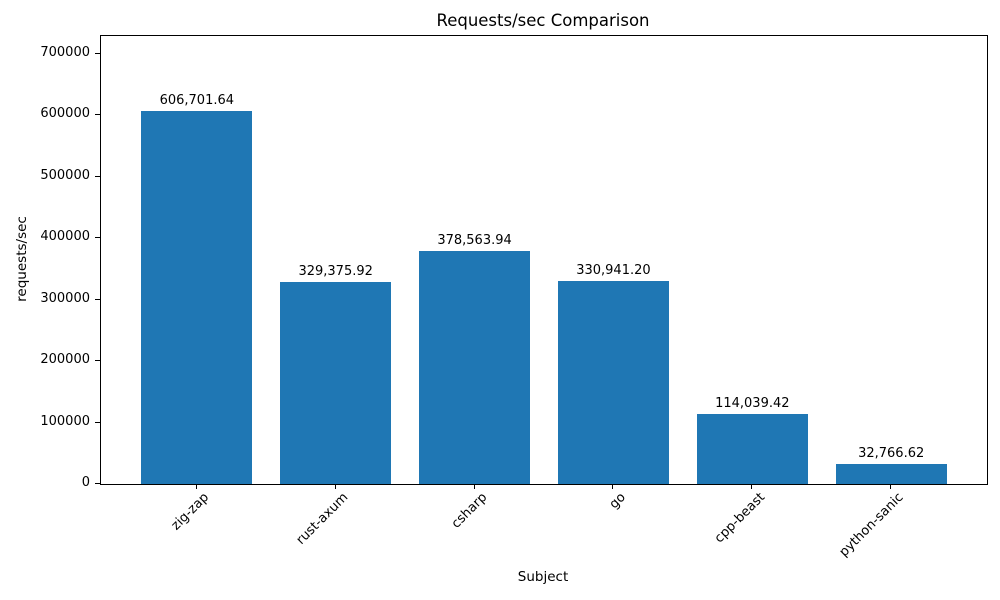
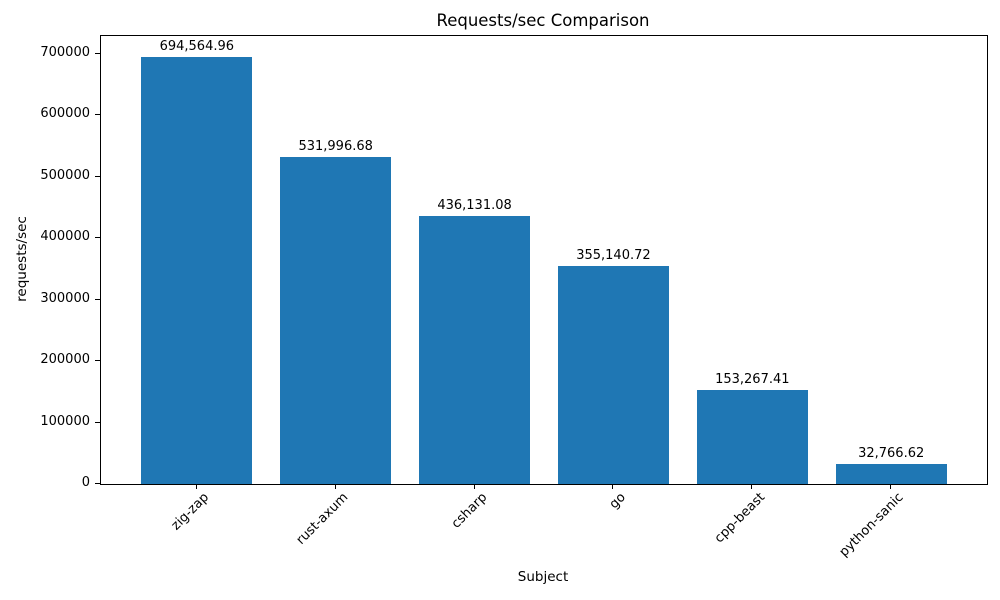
zig-zap: 606,701.64 -> 694,564.96
rust-axum: 329,375.92 -> 531,996.68
csharp: 378,563.94 -> 436,131.08
go: 330,941.20 -> 355,140.72
cpp-beast: 114,039.42 -> 153,267.41
